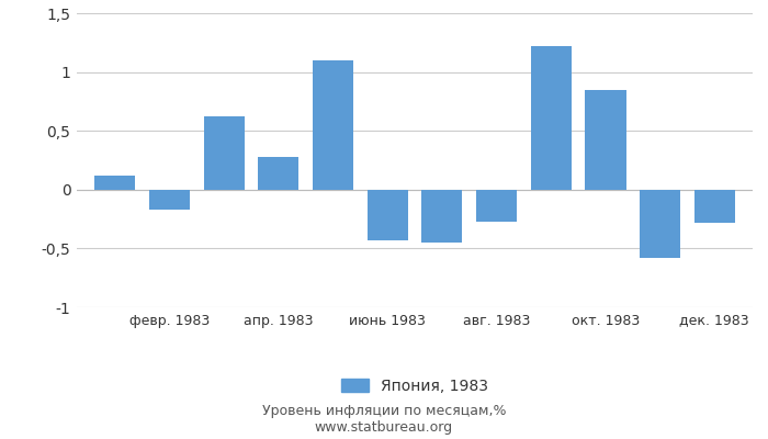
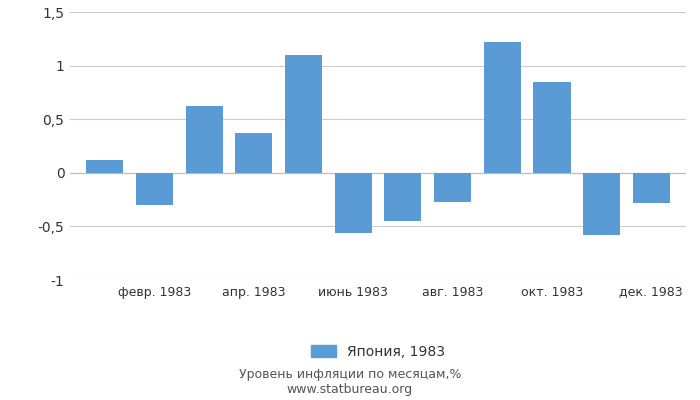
февр. 1983: -0,17 -> -0,30
апр. 1983: 0,28 -> 0,37
июнь 1983: -0,43 -> -0,56
